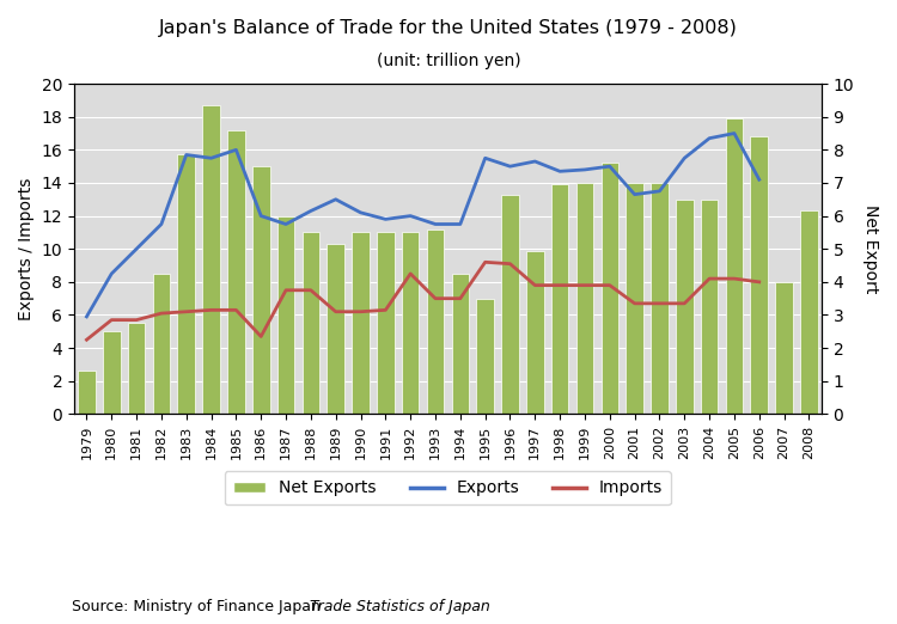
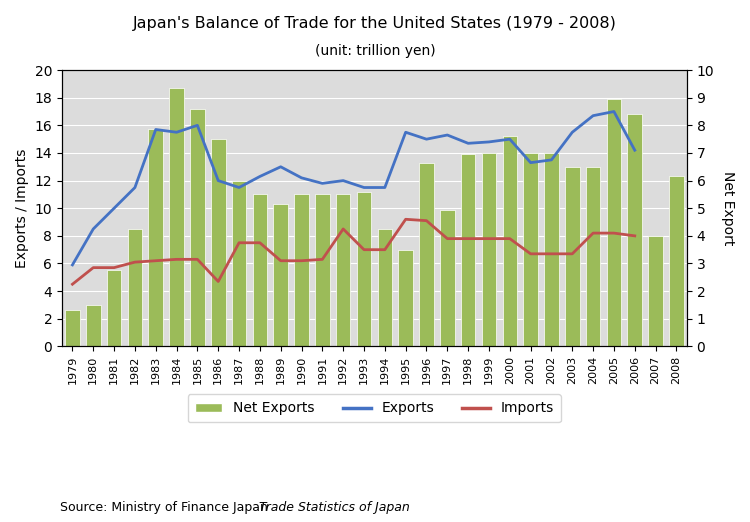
Net Exports/1980: 5.0 -> 3.0
